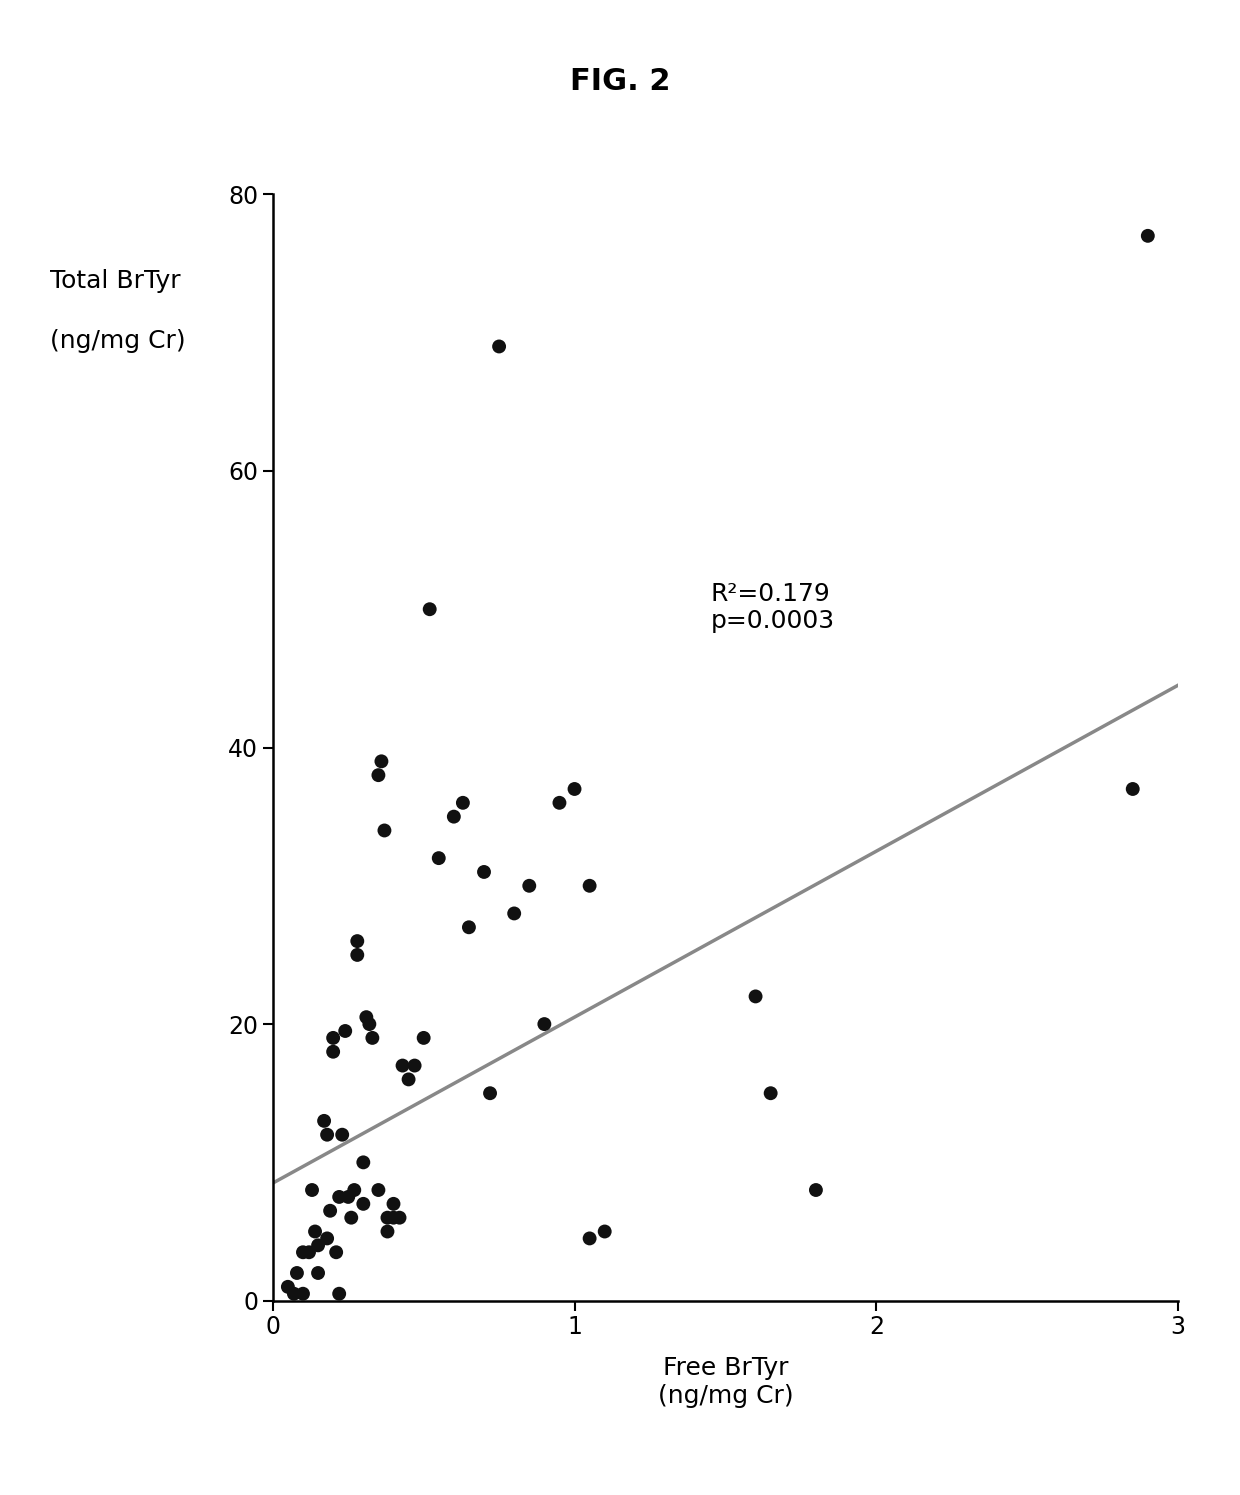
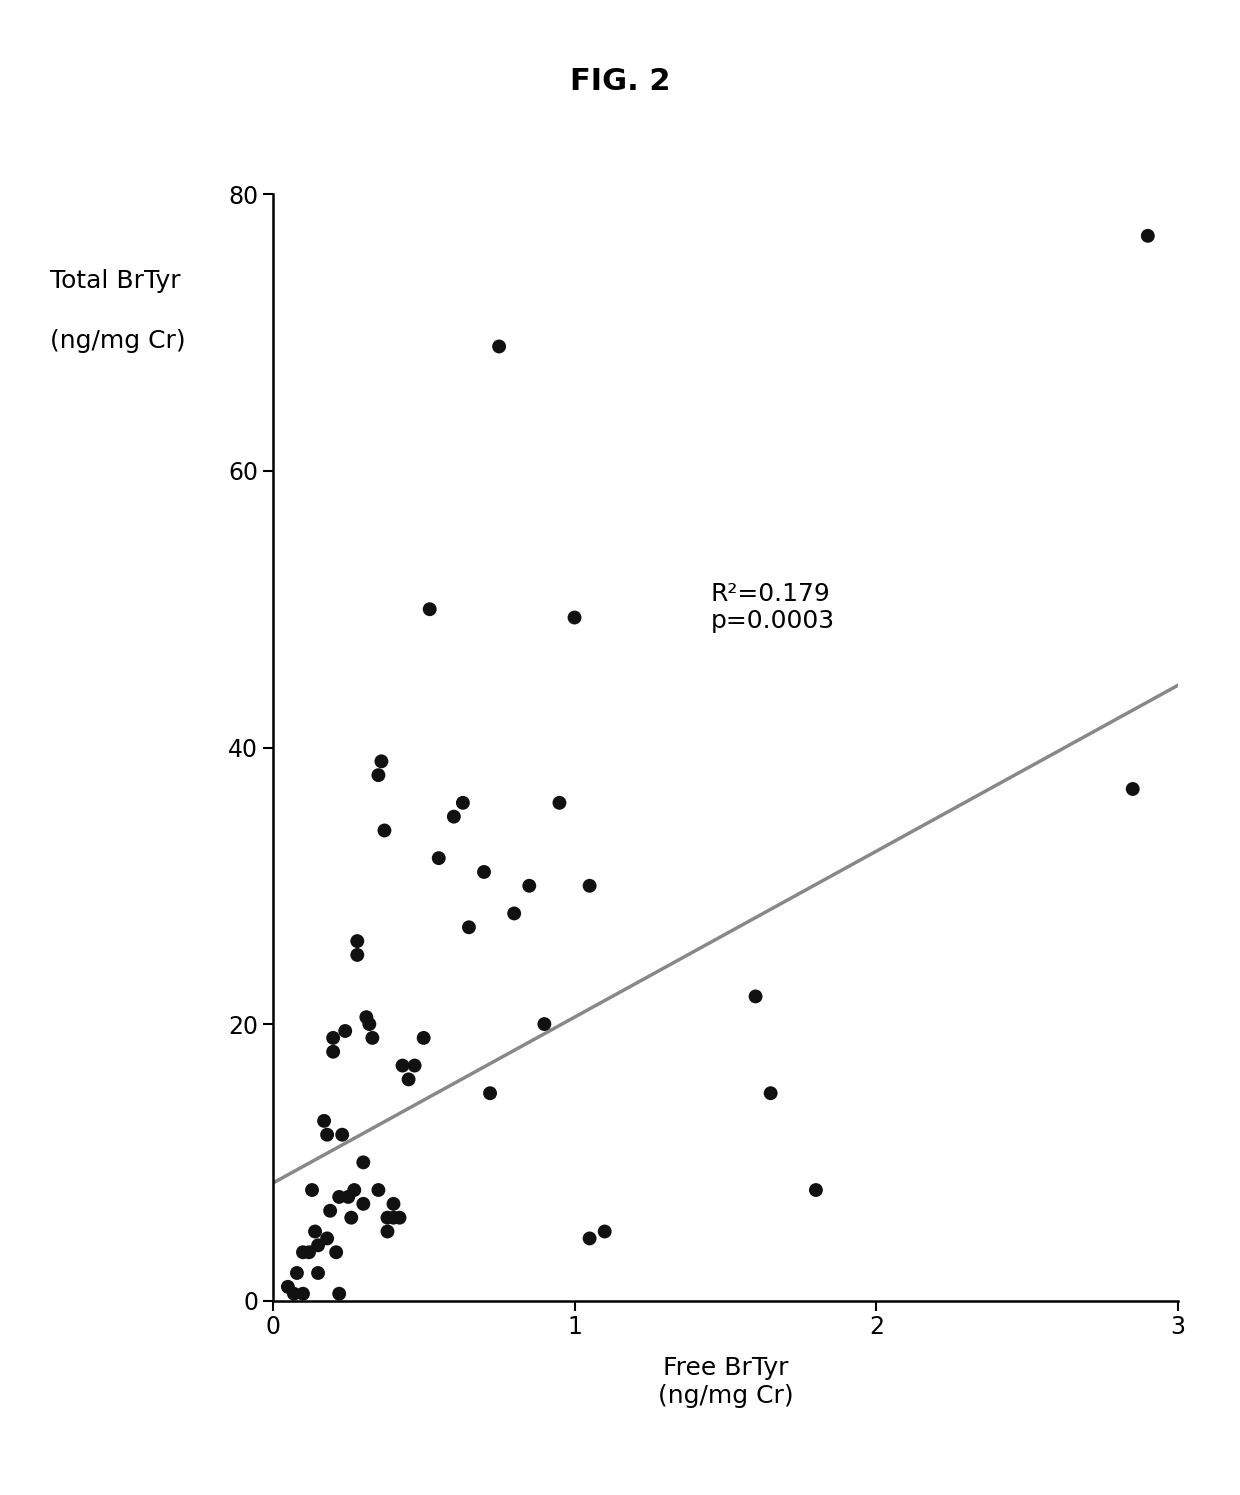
1: 37.0 -> 49.4
